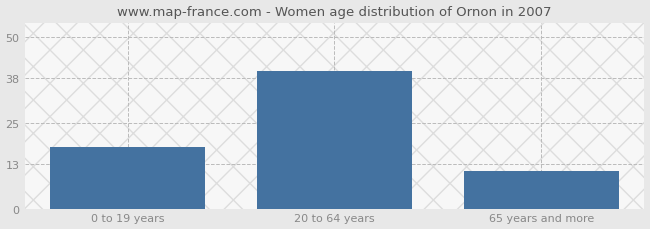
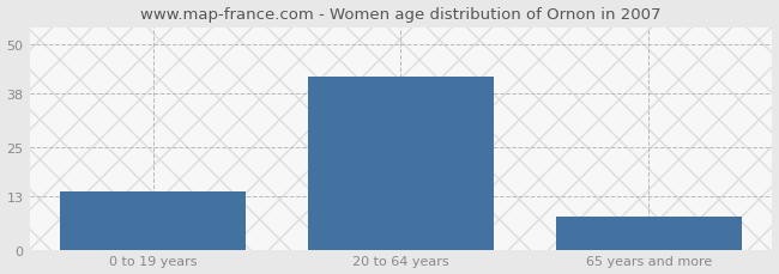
0 to 19 years: 18 -> 14
20 to 64 years: 40 -> 42
65 years and more: 11 -> 8
